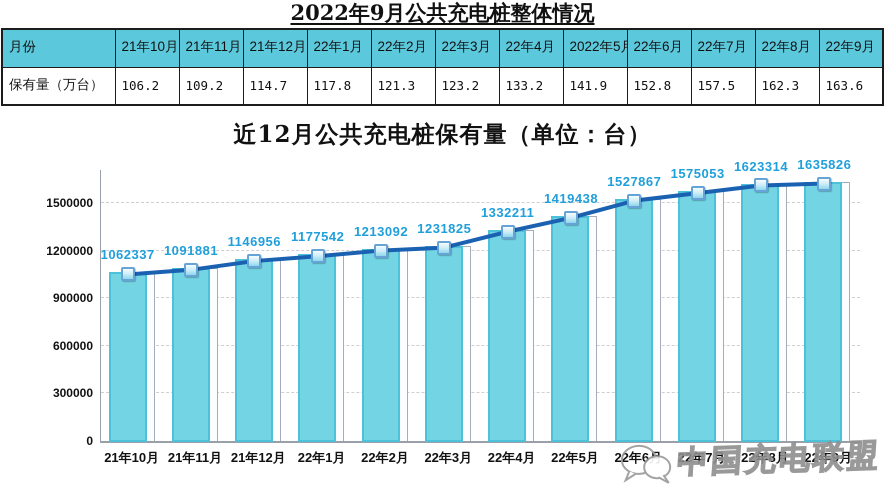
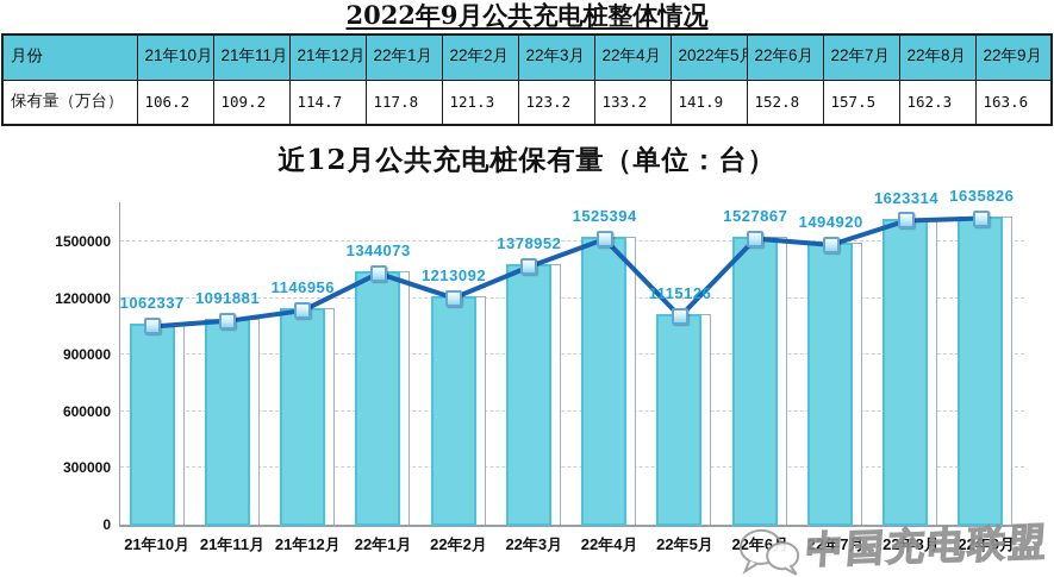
22年1月: 1177542 -> 1344073
22年3月: 1231825 -> 1378952
22年4月: 1332211 -> 1525394
22年5月: 1419438 -> 1115126
22年7月: 1575053 -> 1494920
